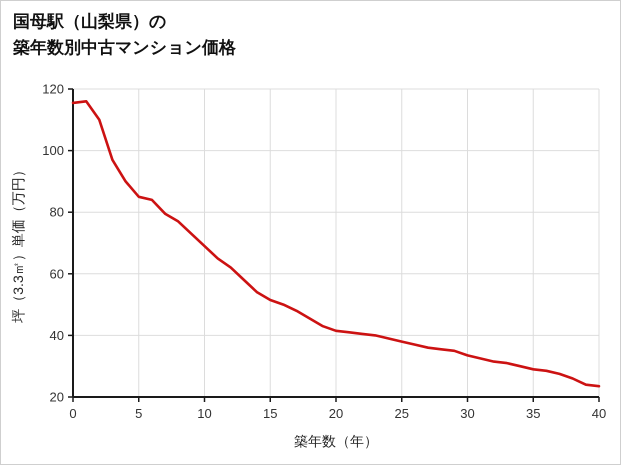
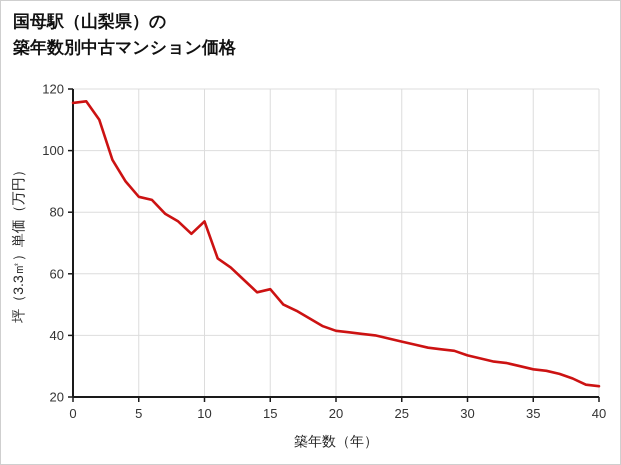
10: 69 -> 77
15: 52 -> 55
